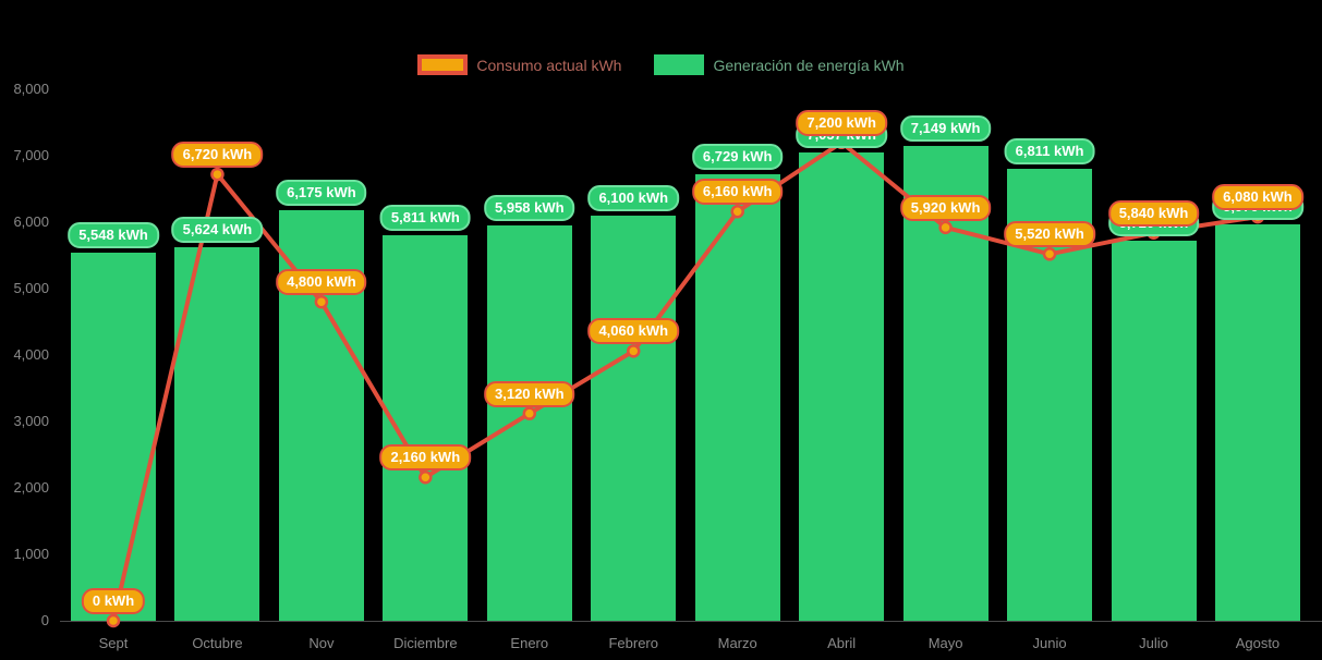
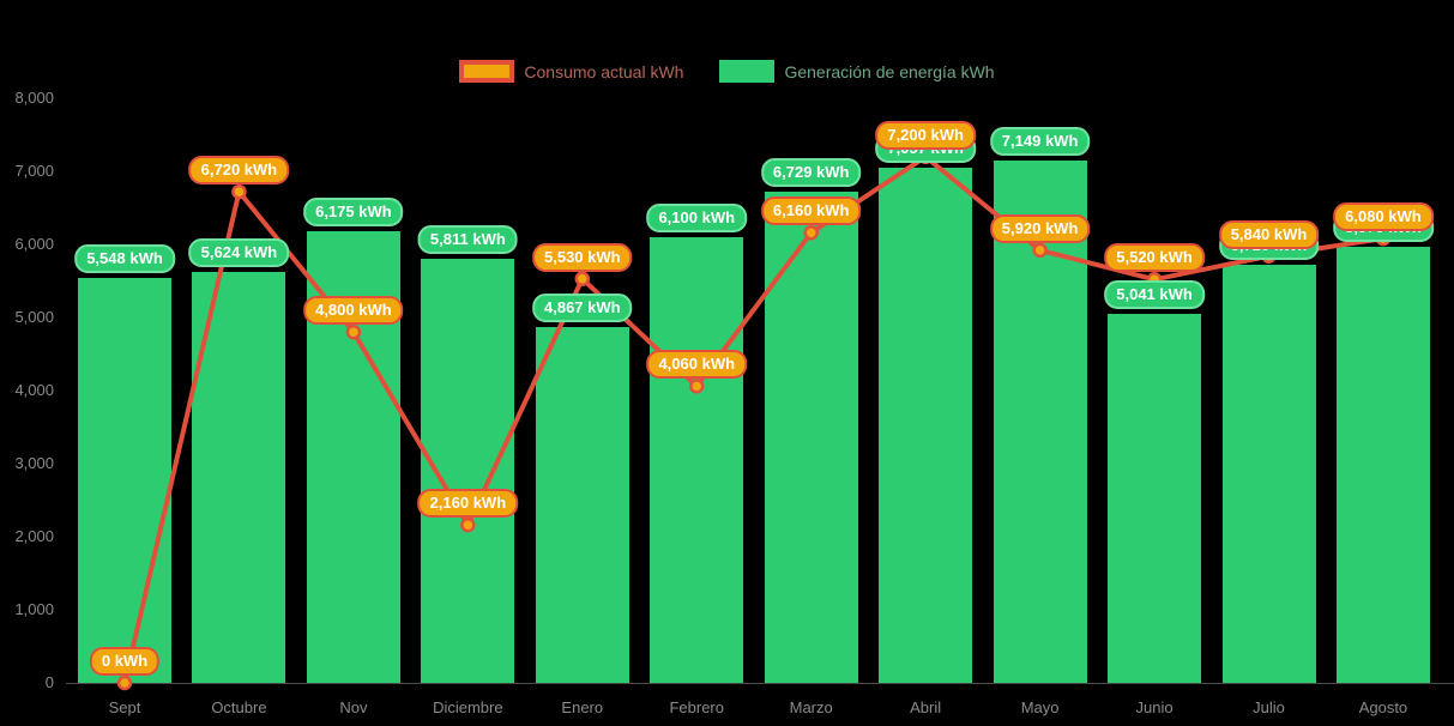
Generación de energía kWh/Enero: 5,958 -> 4,867
Consumo actual kWh/Enero: 3,120 -> 5,530
Generación de energía kWh/Junio: 6,811 -> 5,041
